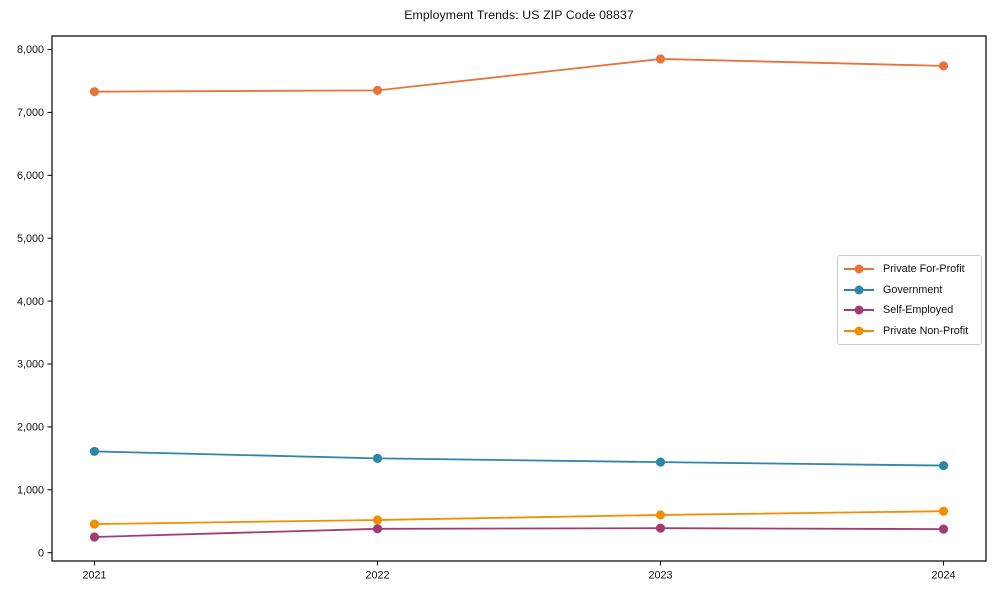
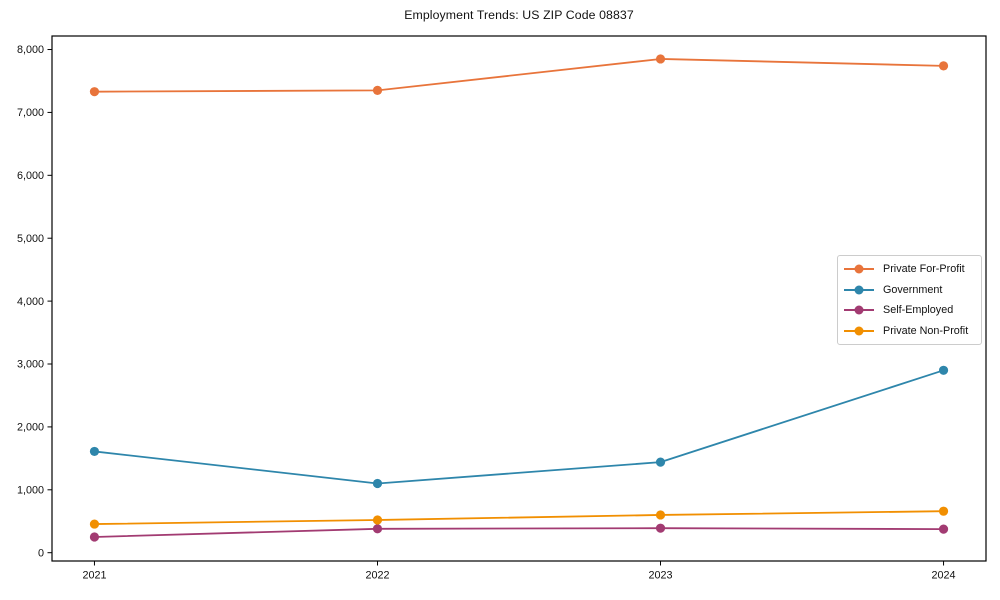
Government/2022: 1500 -> 1100
Government/2024: 1400 -> 2900
